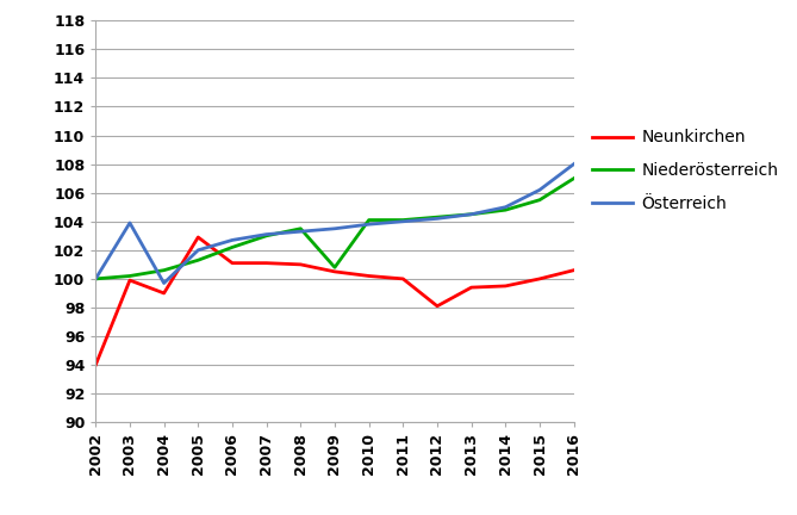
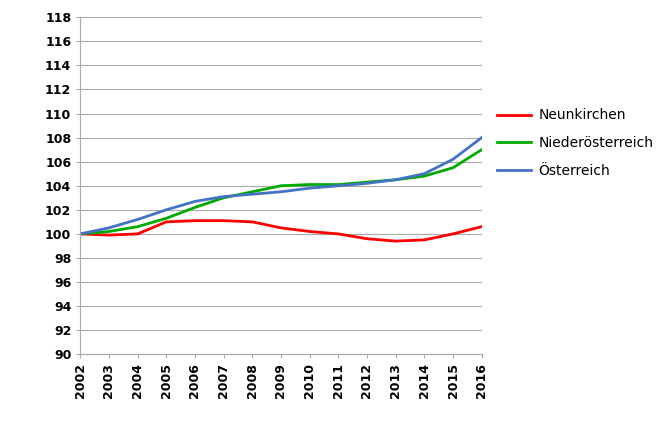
Neunkirchen/2002: 94.0 -> 100.0
Österreich/2003: 103.9 -> 100.5
Neunkirchen/2004: 99.0 -> 100.0
Österreich/2004: 99.7 -> 101.2
Neunkirchen/2005: 102.9 -> 101.0
Niederösterreich/2009: 100.8 -> 104.0
Neunkirchen/2012: 98.1 -> 99.6
